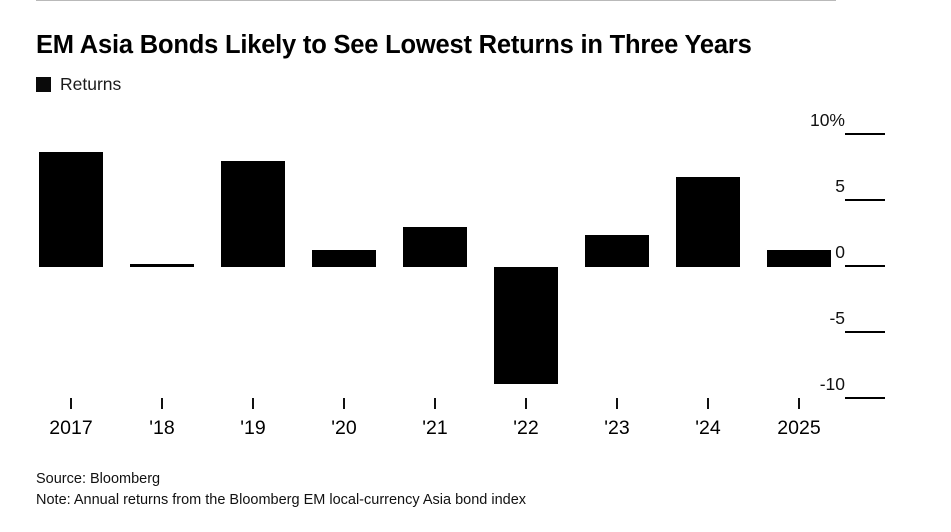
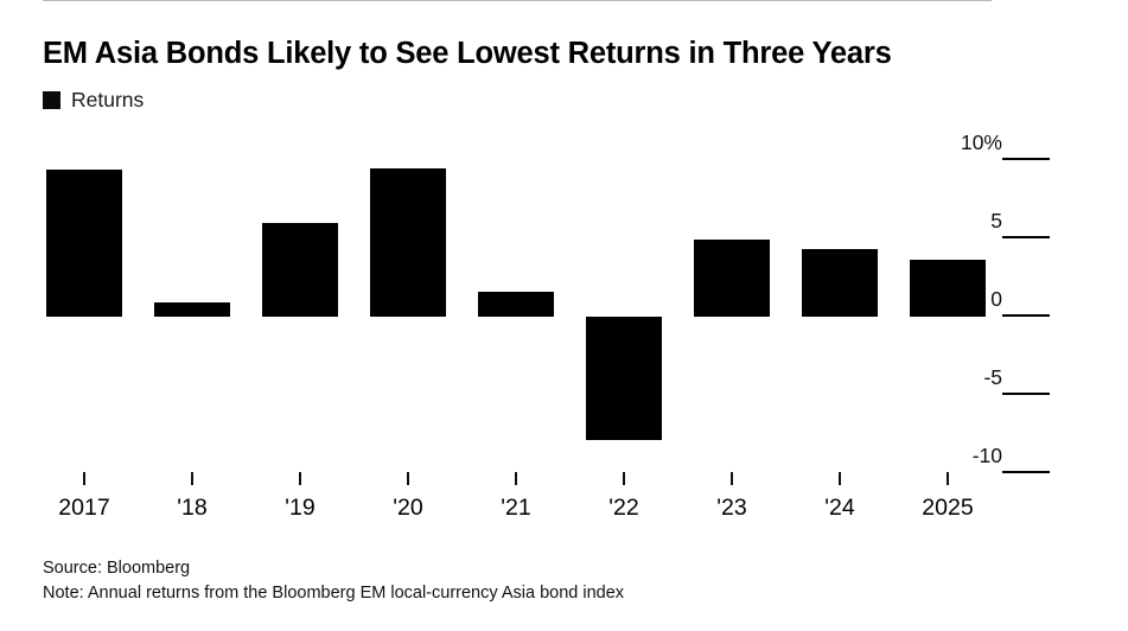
2017: 8.7% -> 9.4%
'18: 0.2% -> 0.9%
'19: 8.0% -> 6.0%
'20: 1.3% -> 9.5%
'21: 3.0% -> 1.6%
'22: -8.9% -> -7.9%
'23: 2.4% -> 4.9%
'24: 6.8% -> 4.3%
2025: 1.3% -> 3.6%
